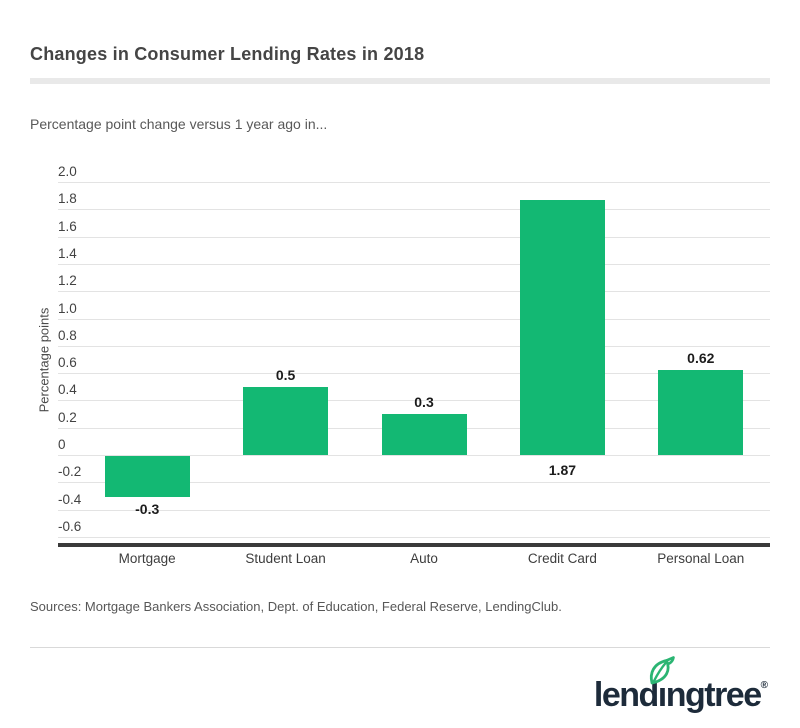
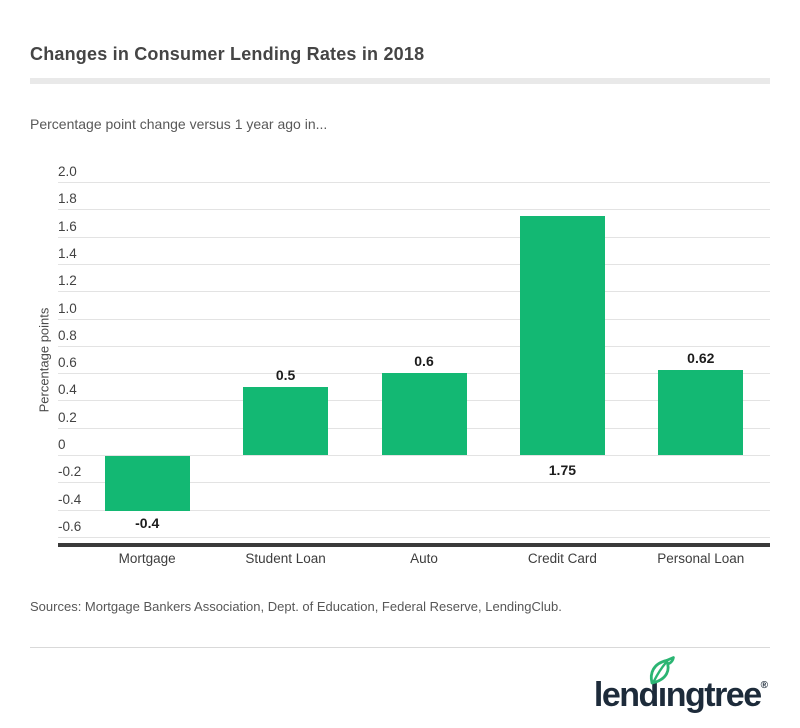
Mortgage: -0.3 -> -0.4
Auto: 0.3 -> 0.6
Credit Card: 1.87 -> 1.75
